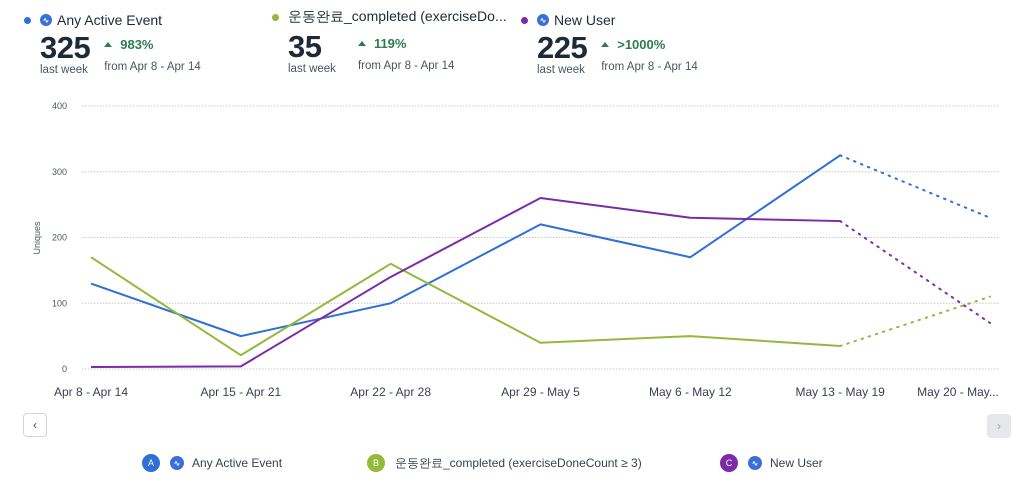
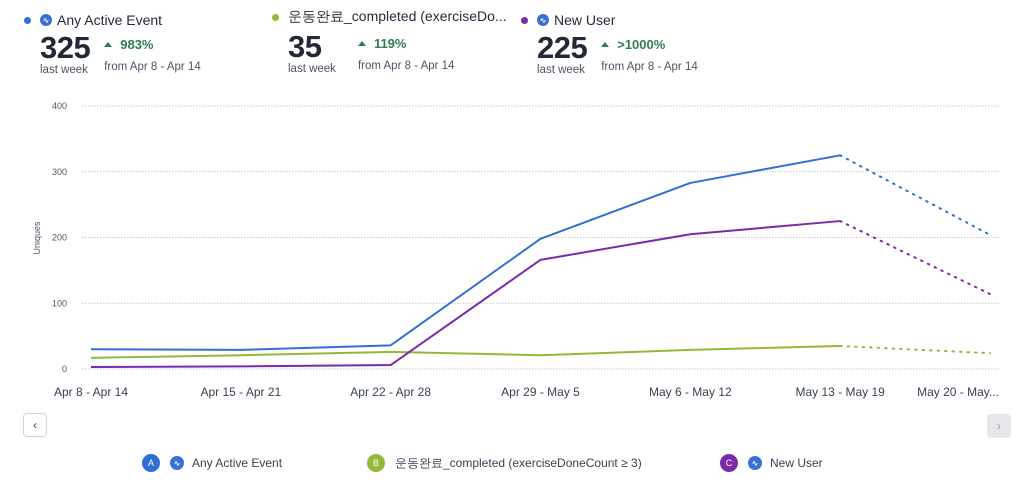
Any Active Event/Apr 8 - Apr 14: 130 -> 30
운동완료_completed (exerciseDoneCount ≥ 3)/Apr 8 - Apr 14: 170 -> 20
Any Active Event/Apr 15 - Apr 21: 50 -> 30
Any Active Event/Apr 22 - Apr 28: 100 -> 40
운동완료_completed (exerciseDoneCount ≥ 3)/Apr 22 - Apr 28: 160 -> 30
New User/Apr 22 - Apr 28: 140 -> 10
Any Active Event/Apr 29 - May 5: 220 -> 200
운동완료_completed (exerciseDoneCount ≥ 3)/Apr 29 - May 5: 40 -> 20
New User/Apr 29 - May 5: 260 -> 170
Any Active Event/May 6 - May 12: 170 -> 280
운동완료_completed (exerciseDoneCount ≥ 3)/May 6 - May 12: 50 -> 30
New User/May 6 - May 12: 230 -> 200
Any Active Event/May 20 - May...: 230 -> 200
운동완료_completed (exerciseDoneCount ≥ 3)/May 20 - May...: 110 -> 20
New User/May 20 - May...: 70 -> 110
